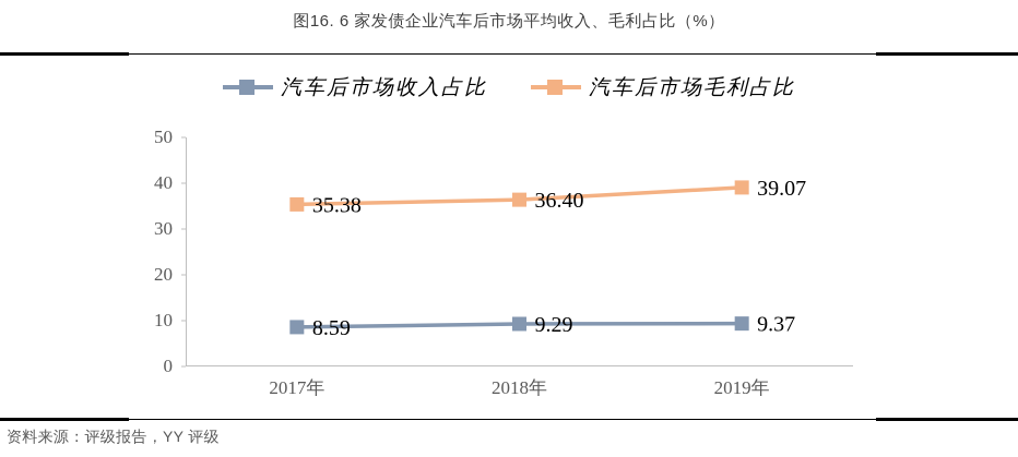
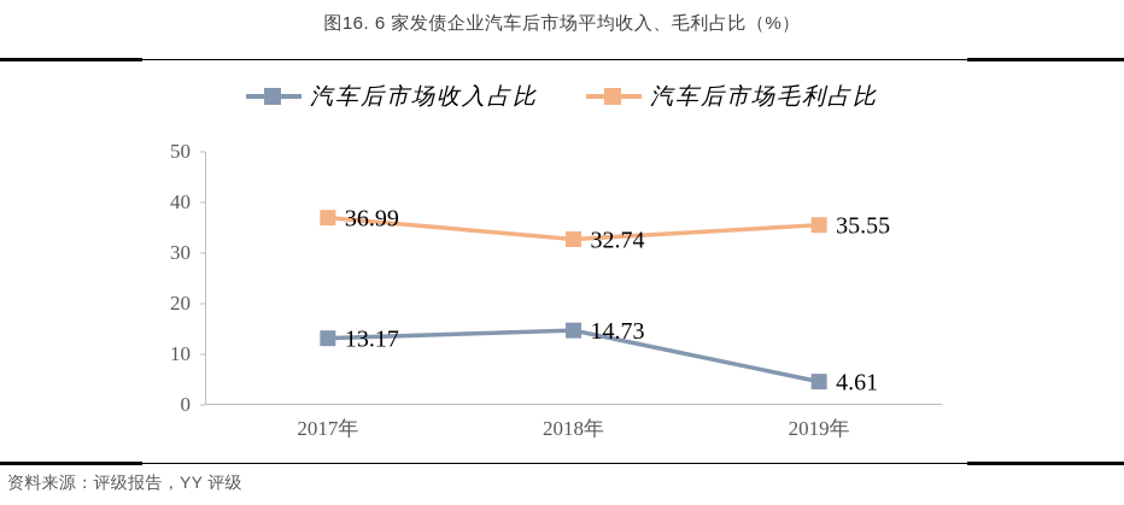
汽车后市场收入占比/2017年: 8.59 -> 13.17
汽车后市场毛利占比/2017年: 35.38 -> 36.99
汽车后市场收入占比/2018年: 9.29 -> 14.73
汽车后市场毛利占比/2018年: 36.40 -> 32.74
汽车后市场收入占比/2019年: 9.37 -> 4.61
汽车后市场毛利占比/2019年: 39.07 -> 35.55
